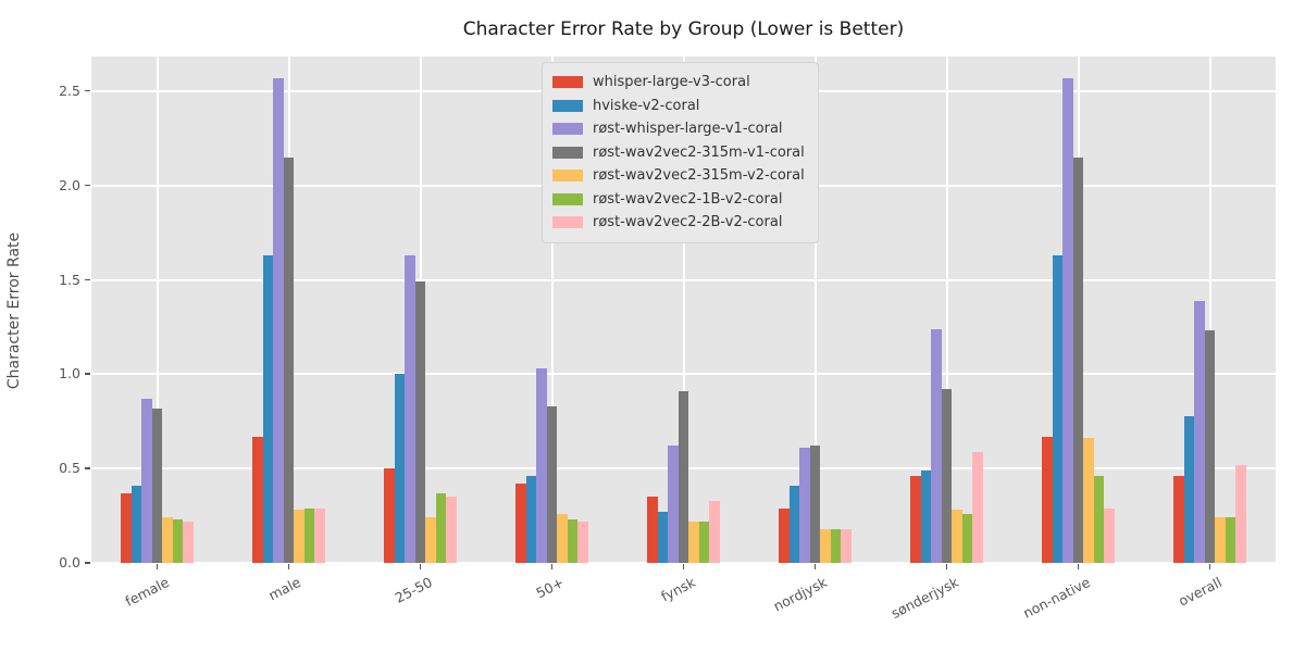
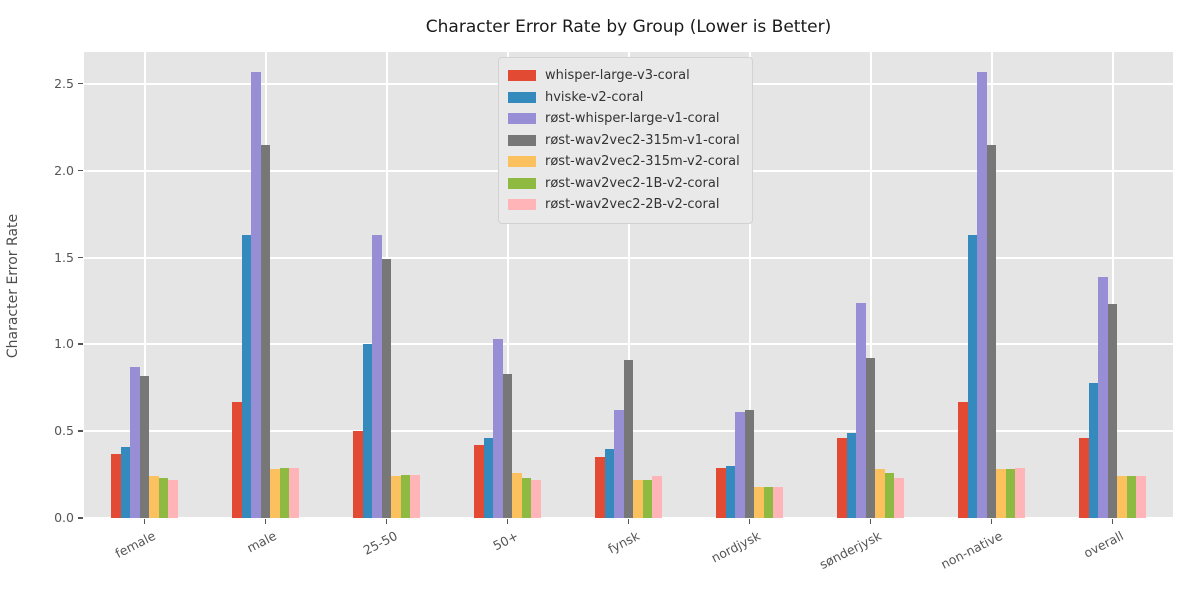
røst-wav2vec2-1B-v2-coral/25-50: 0.37 -> 0.25
røst-wav2vec2-2B-v2-coral/25-50: 0.35 -> 0.25
hviske-v2-coral/fynsk: 0.27 -> 0.40
røst-wav2vec2-2B-v2-coral/fynsk: 0.33 -> 0.24
hviske-v2-coral/nordjysk: 0.41 -> 0.30
røst-wav2vec2-2B-v2-coral/sønderjysk: 0.59 -> 0.23
røst-wav2vec2-315m-v2-coral/non-native: 0.66 -> 0.28
røst-wav2vec2-1B-v2-coral/non-native: 0.46 -> 0.28
røst-wav2vec2-2B-v2-coral/overall: 0.52 -> 0.24
